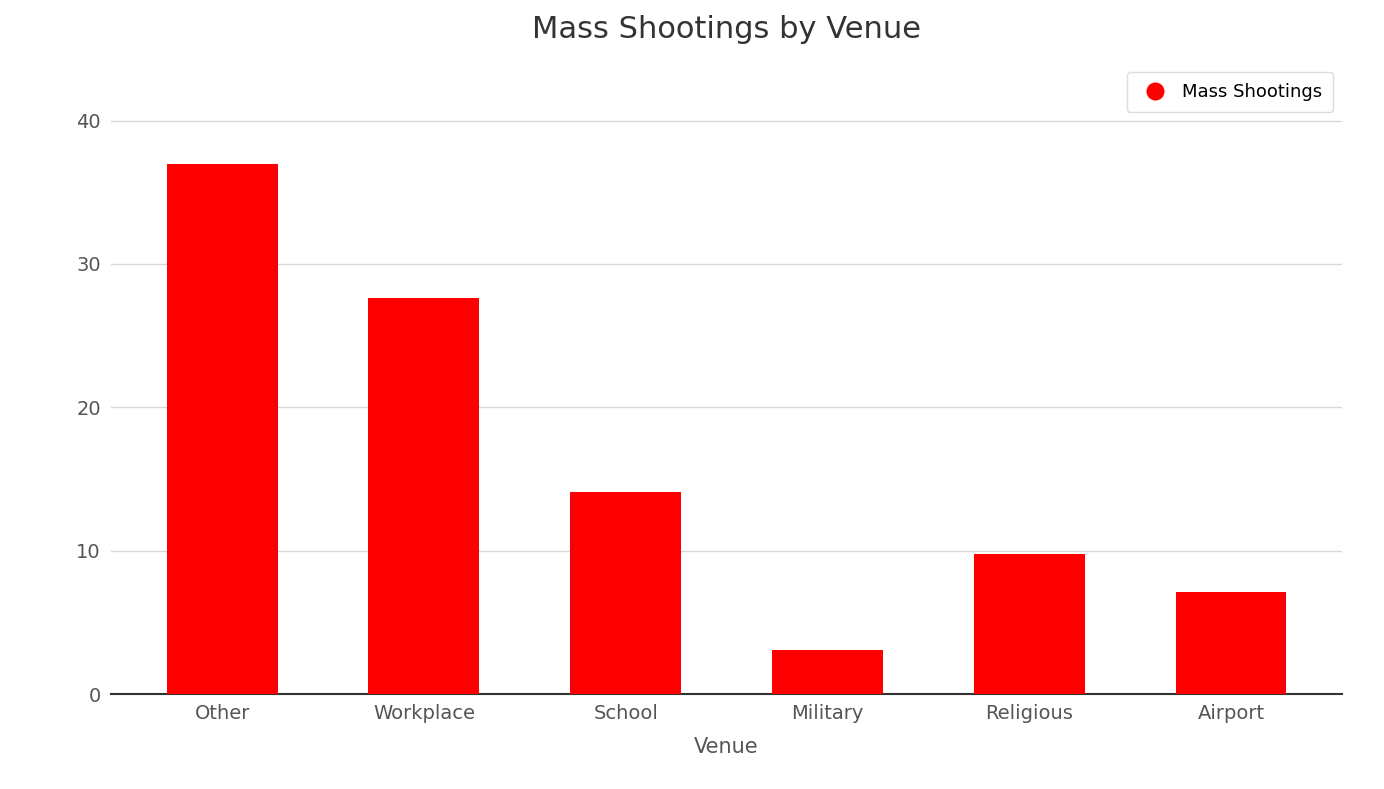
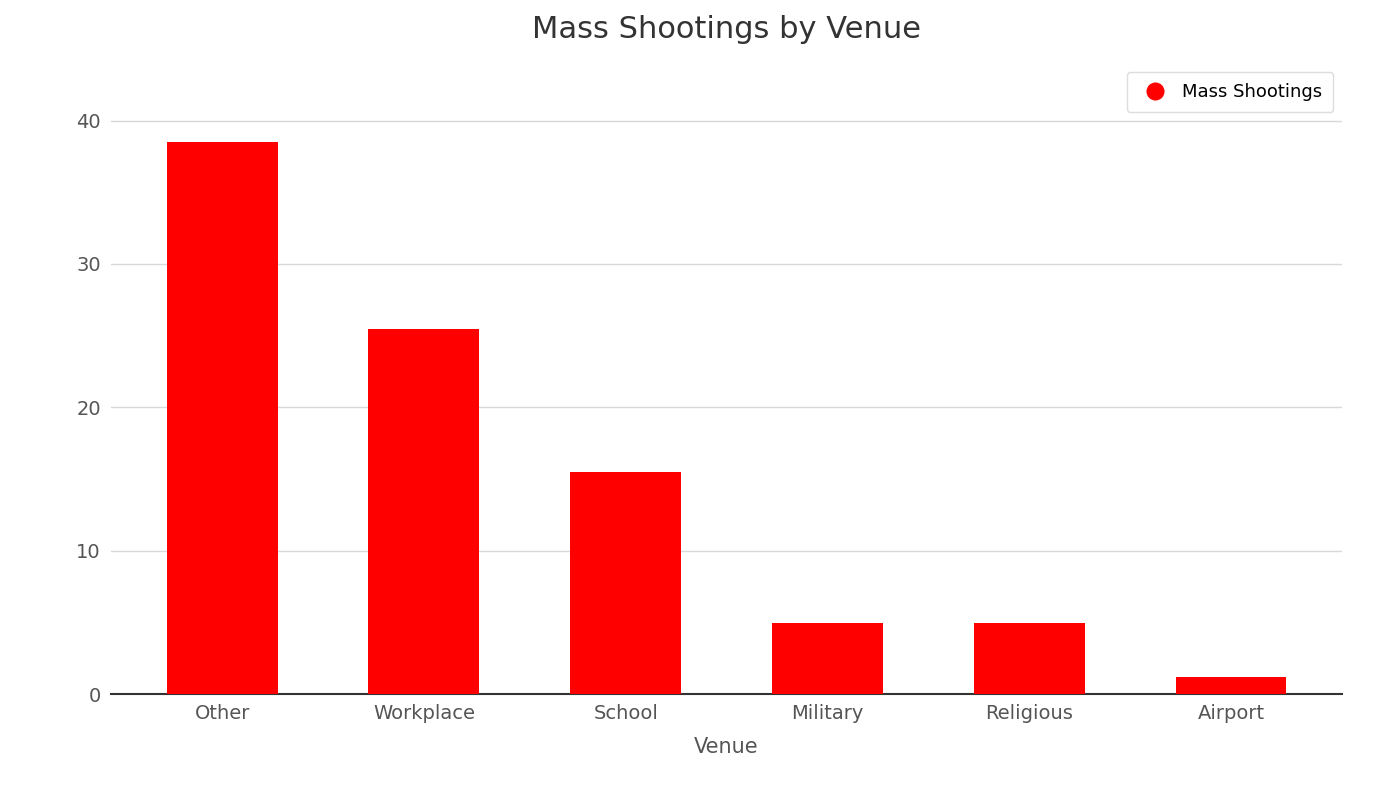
Other: 37.0 -> 38.5
Workplace: 27.6 -> 25.5
School: 14.1 -> 15.5
Military: 3.1 -> 5.0
Religious: 9.8 -> 5.0
Airport: 7.1 -> 1.2
